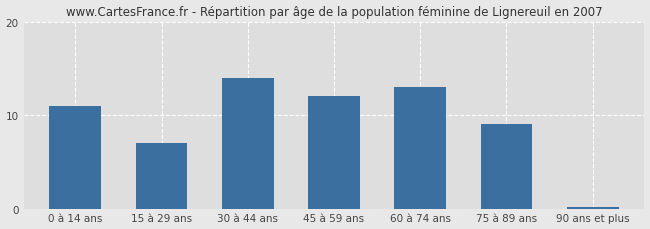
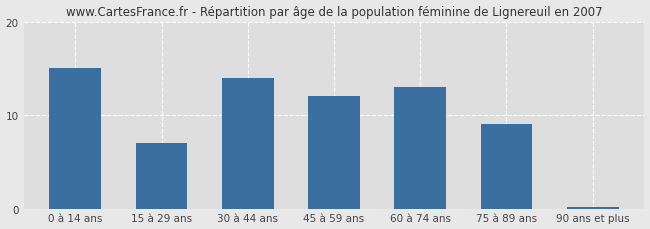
0 à 14 ans: 11.0 -> 15.0
